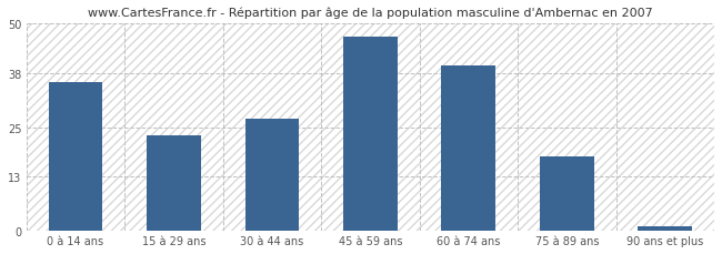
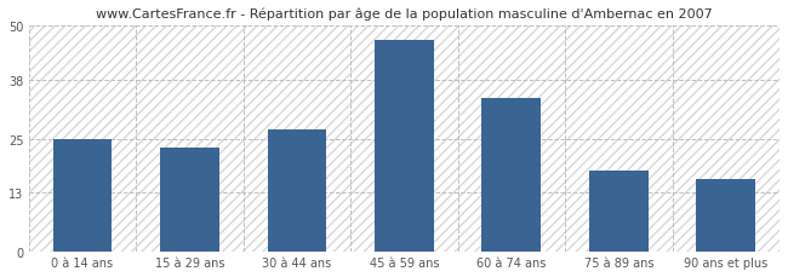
0 à 14 ans: 36 -> 25
60 à 74 ans: 40 -> 34
90 ans et plus: 1 -> 16
